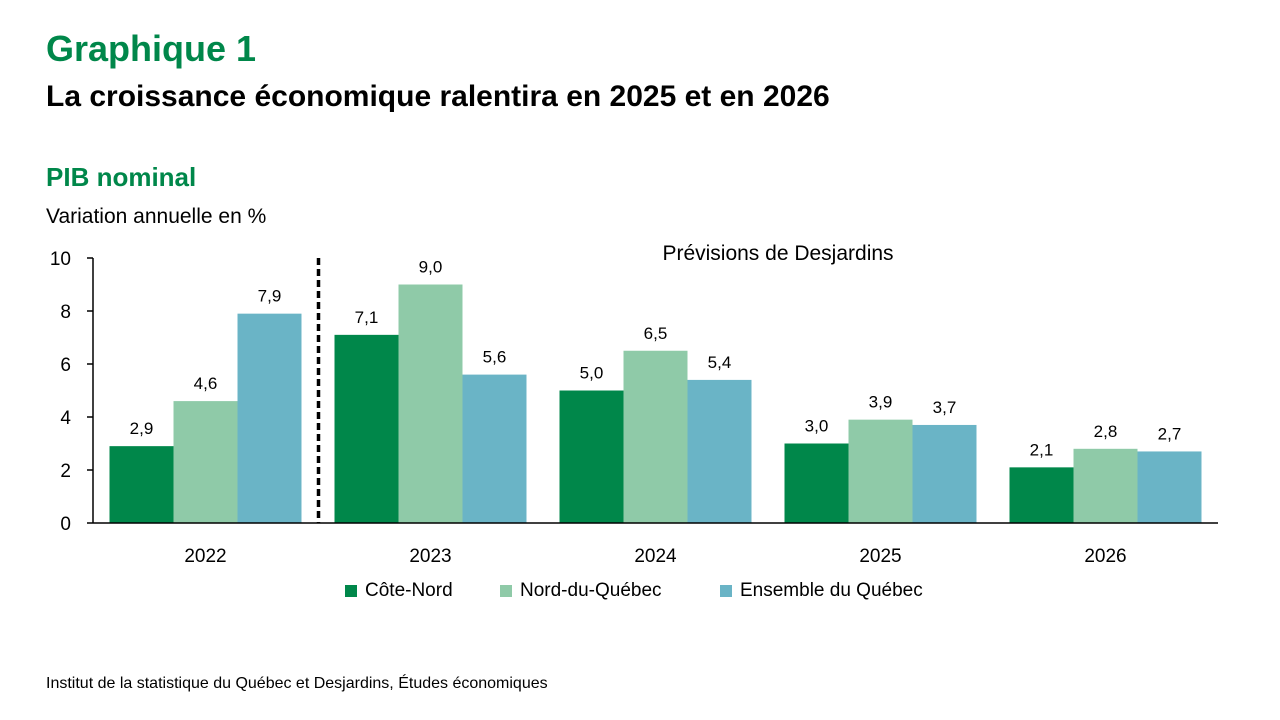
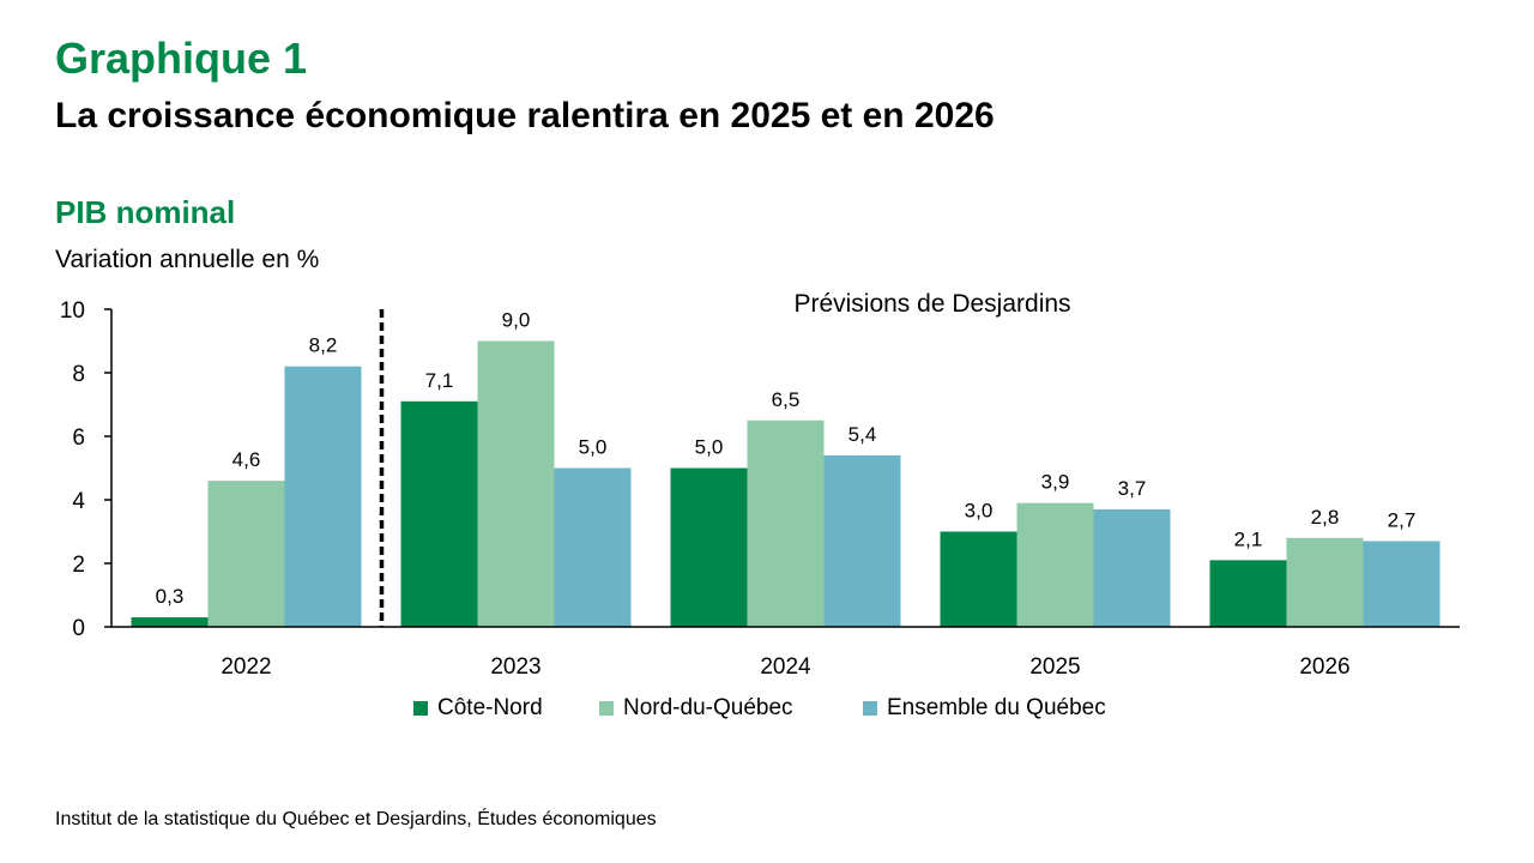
Côte-Nord/2022: 2,9 -> 0,3
Ensemble du Québec/2022: 7,9 -> 8,2
Ensemble du Québec/2023: 5,6 -> 5,0
